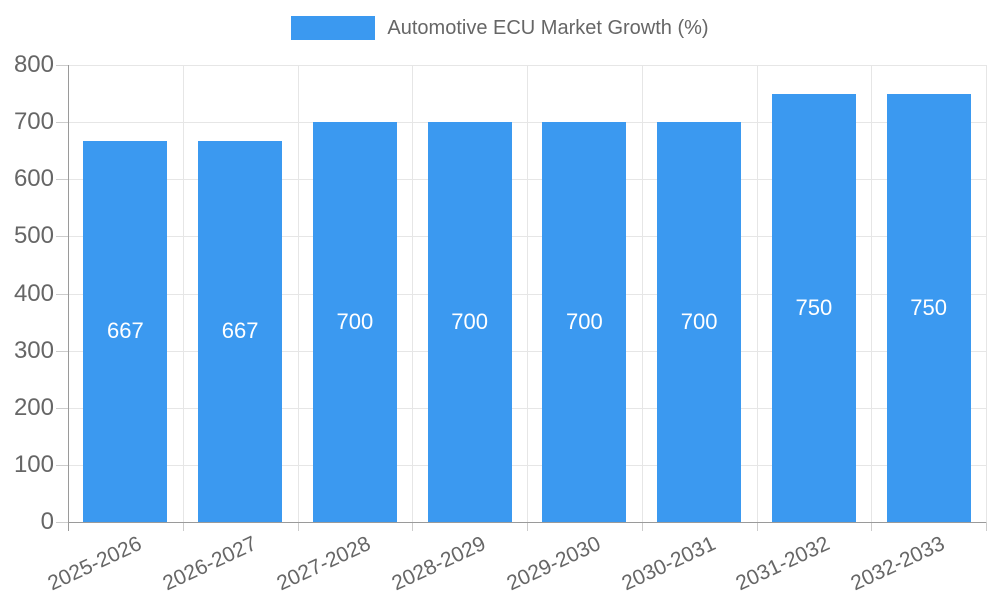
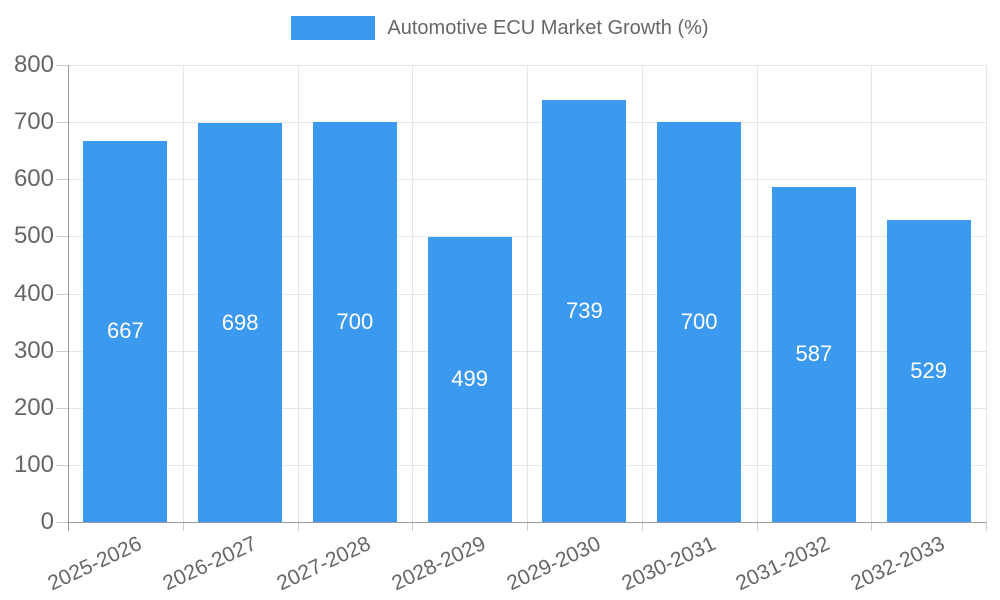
2026-2027: 667 -> 698
2028-2029: 700 -> 499
2029-2030: 700 -> 739
2031-2032: 750 -> 587
2032-2033: 750 -> 529
